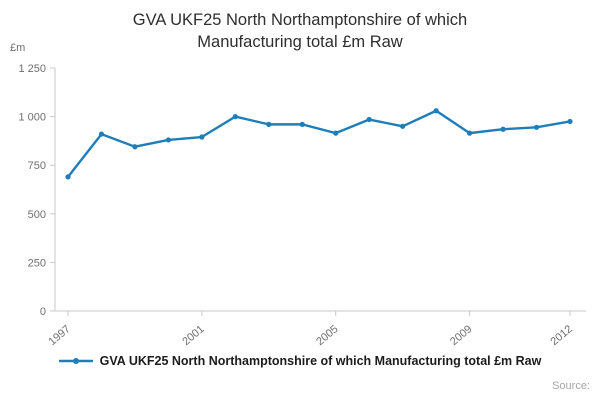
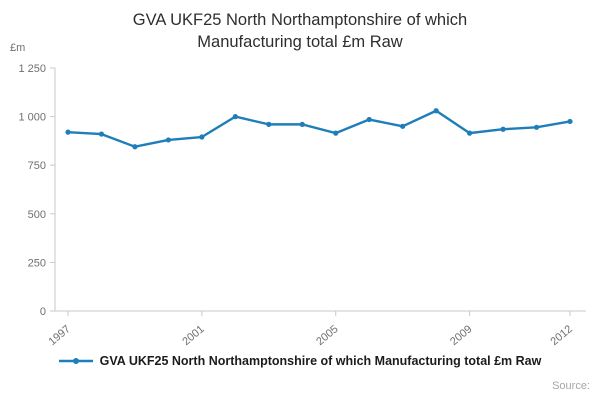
1997: 690 -> 920
